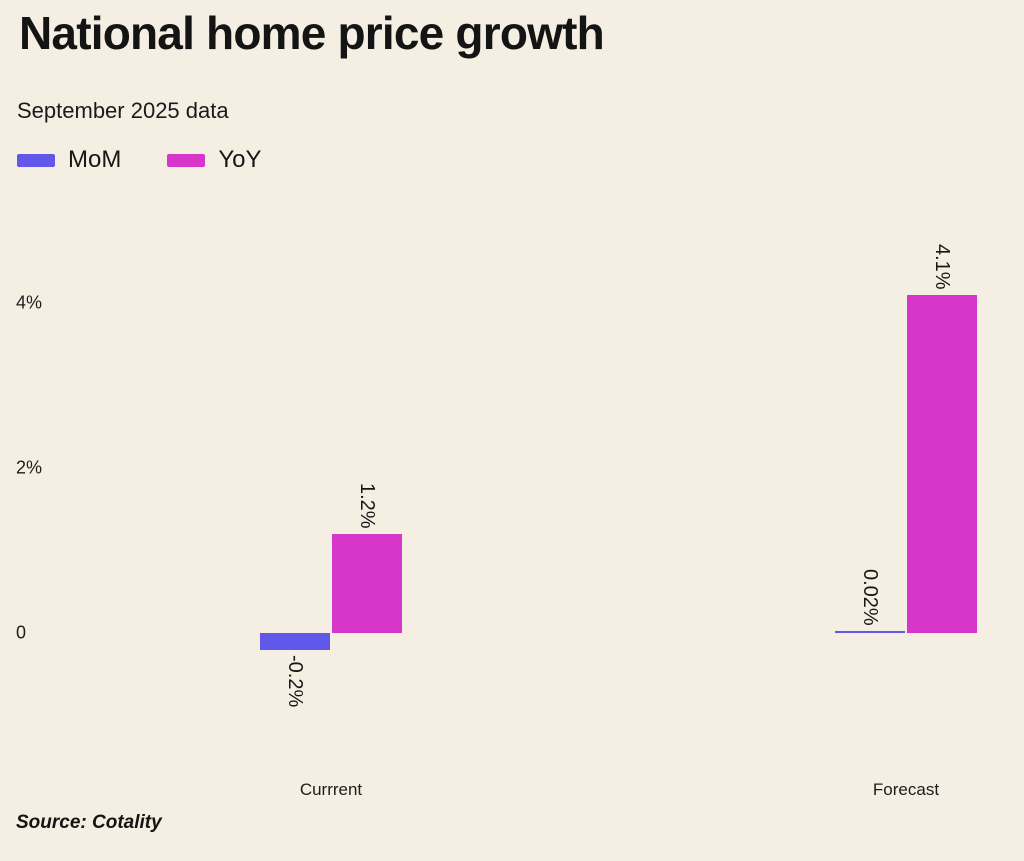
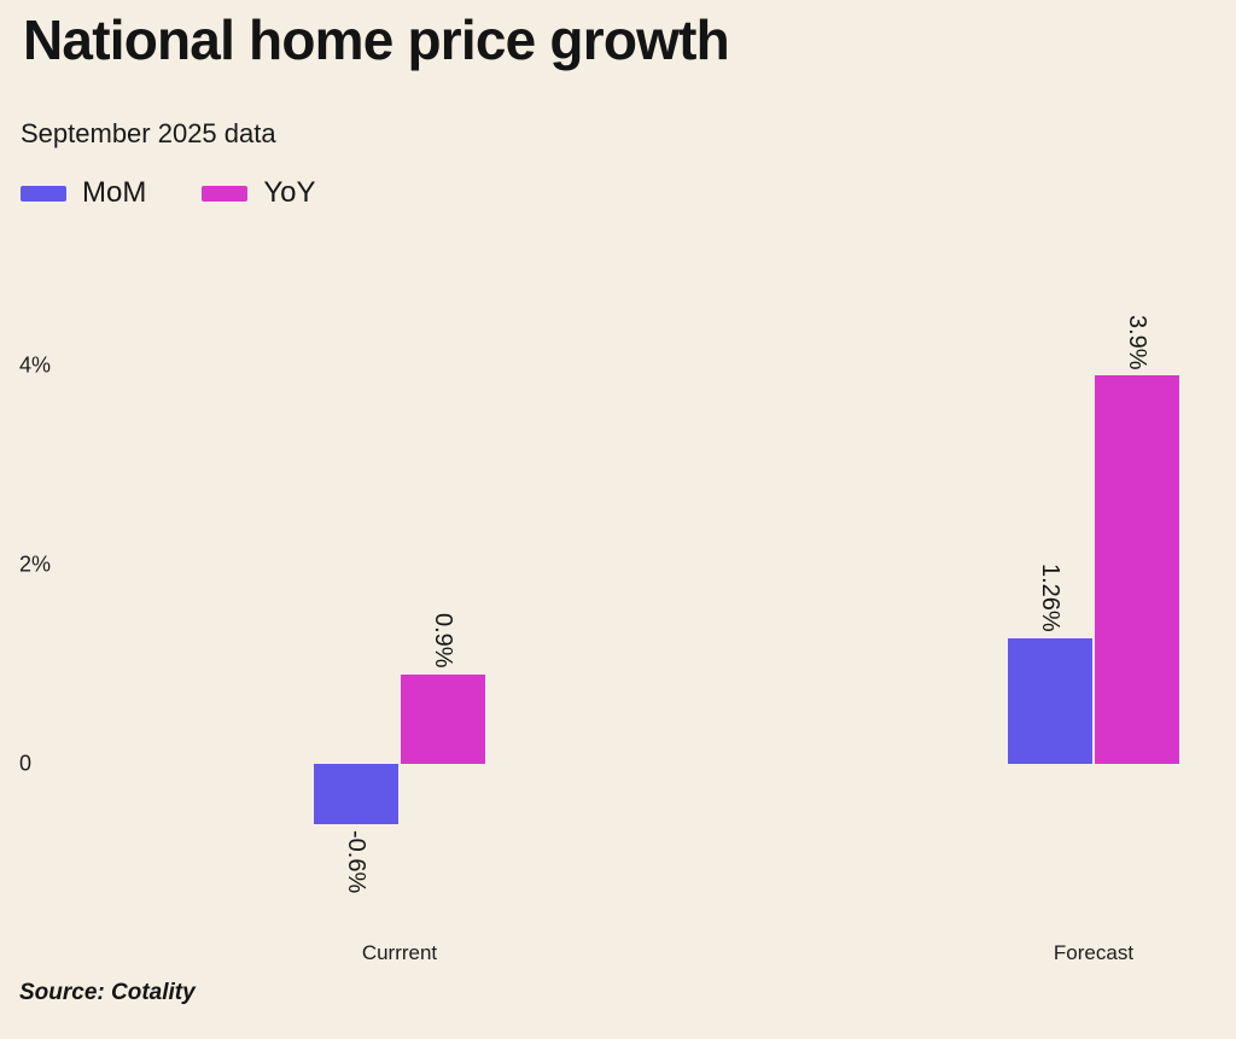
MoM/Currrent: -0.2% -> -0.6%
YoY/Currrent: 1.2% -> 0.9%
MoM/Forecast: 0.02% -> 1.26%
YoY/Forecast: 4.1% -> 3.9%
